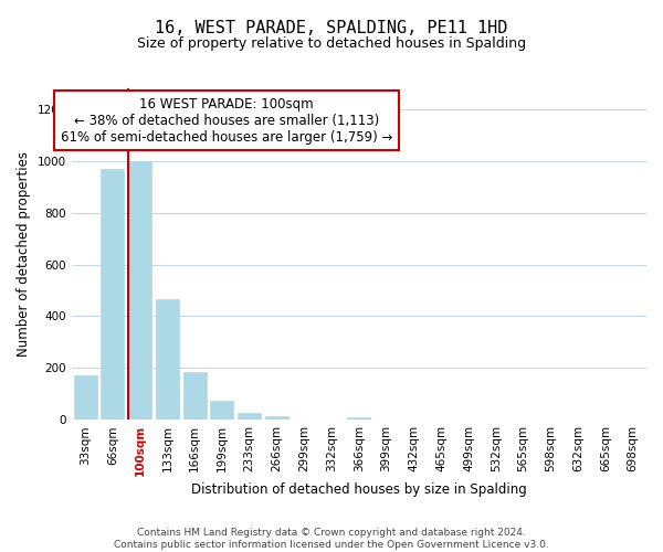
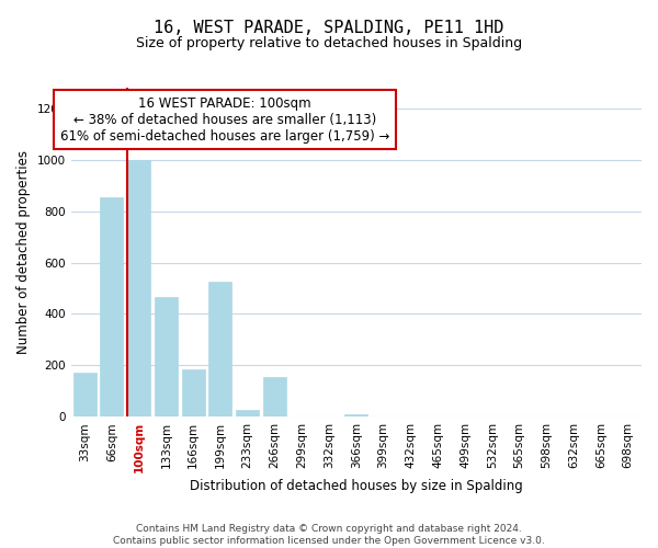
66sqm: 970 -> 855
199sqm: 75 -> 525
266sqm: 15 -> 155
